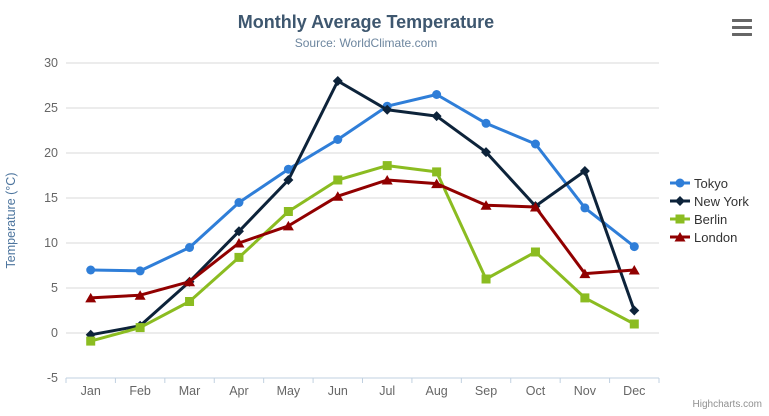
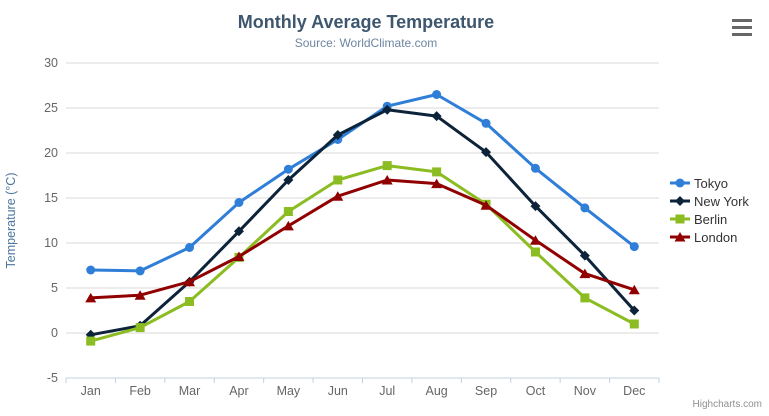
London/Apr: 10 -> 8
New York/Jun: 28 -> 22
Berlin/Sep: 6 -> 14
Tokyo/Oct: 21 -> 18
London/Oct: 14 -> 10
New York/Nov: 18 -> 9
London/Dec: 7 -> 5
